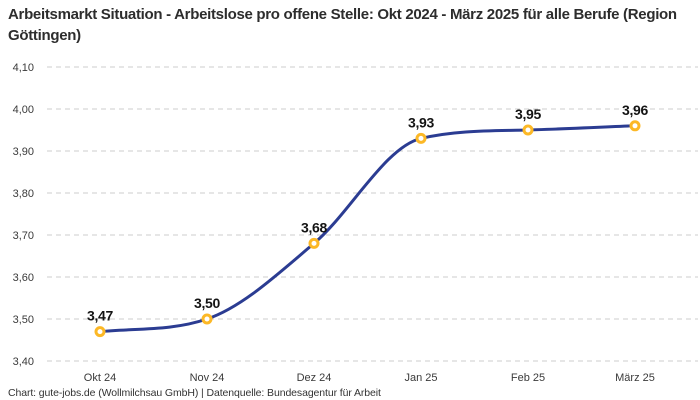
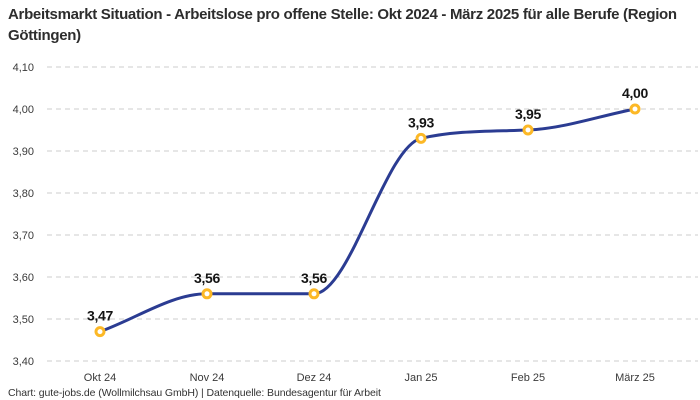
Nov 24: 3,50 -> 3,56
Dez 24: 3,68 -> 3,56
März 25: 3,96 -> 4,00
